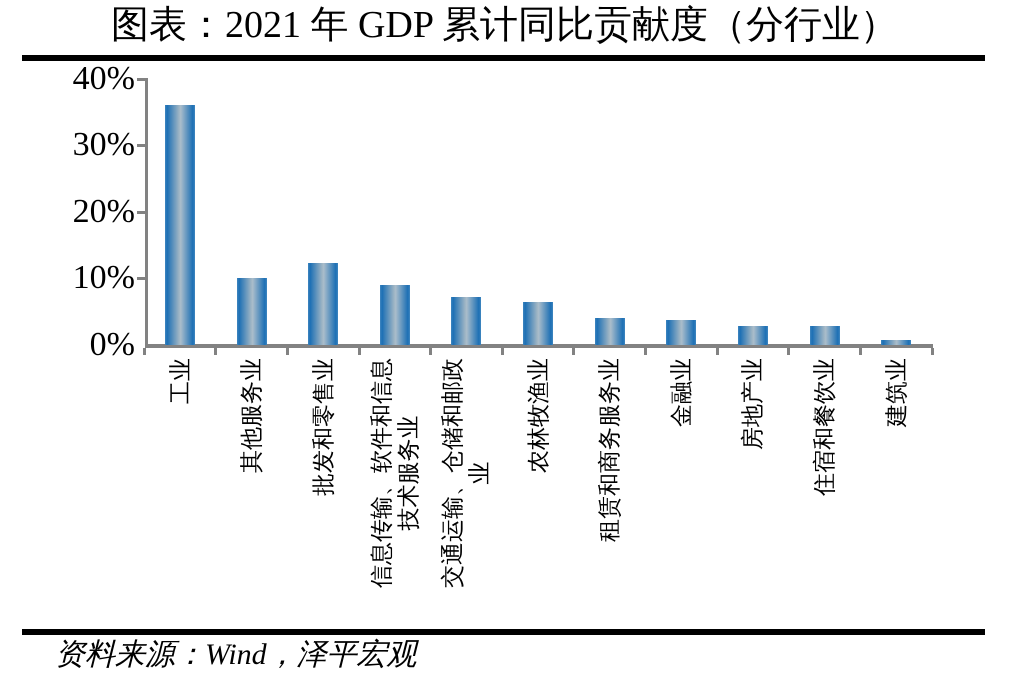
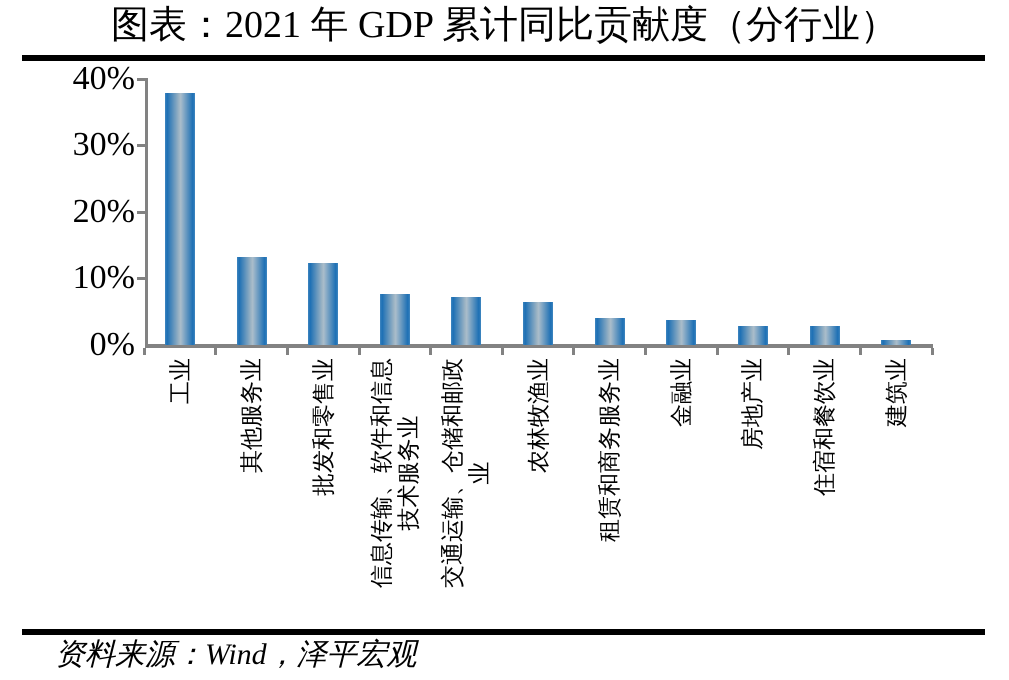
工业: 36% -> 38%
其他服务业: 10% -> 13%
信息传输、软件和信息技术服务业: 9% -> 8%
